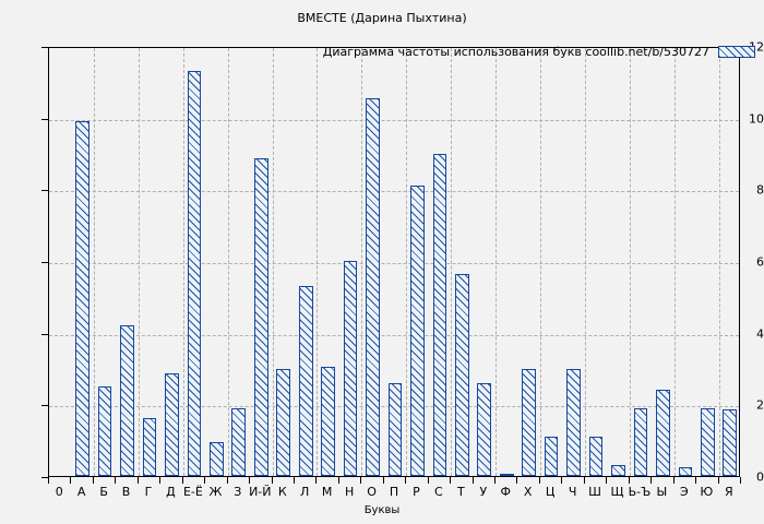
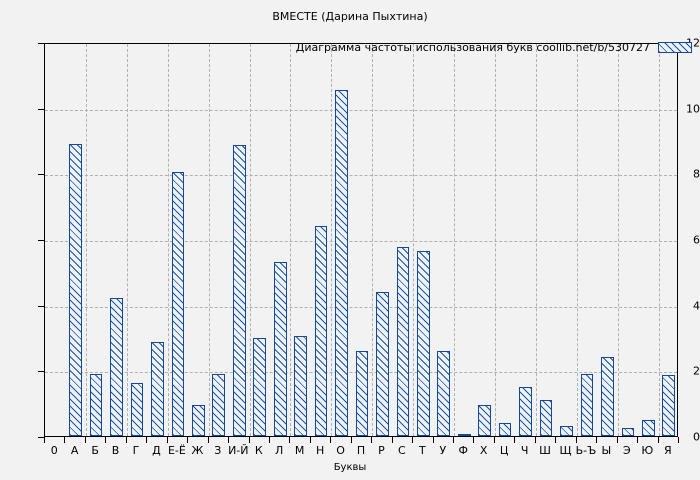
А: 9.9 -> 8.9
Б: 2.5 -> 1.9
Е-Ё: 11.3 -> 8.1
Н: 6.0 -> 6.4
Р: 8.1 -> 4.4
С: 9.0 -> 5.8
Х: 3.0 -> 0.9
Ц: 1.1 -> 0.4
Ч: 3.0 -> 1.5
Ю: 1.9 -> 0.5
